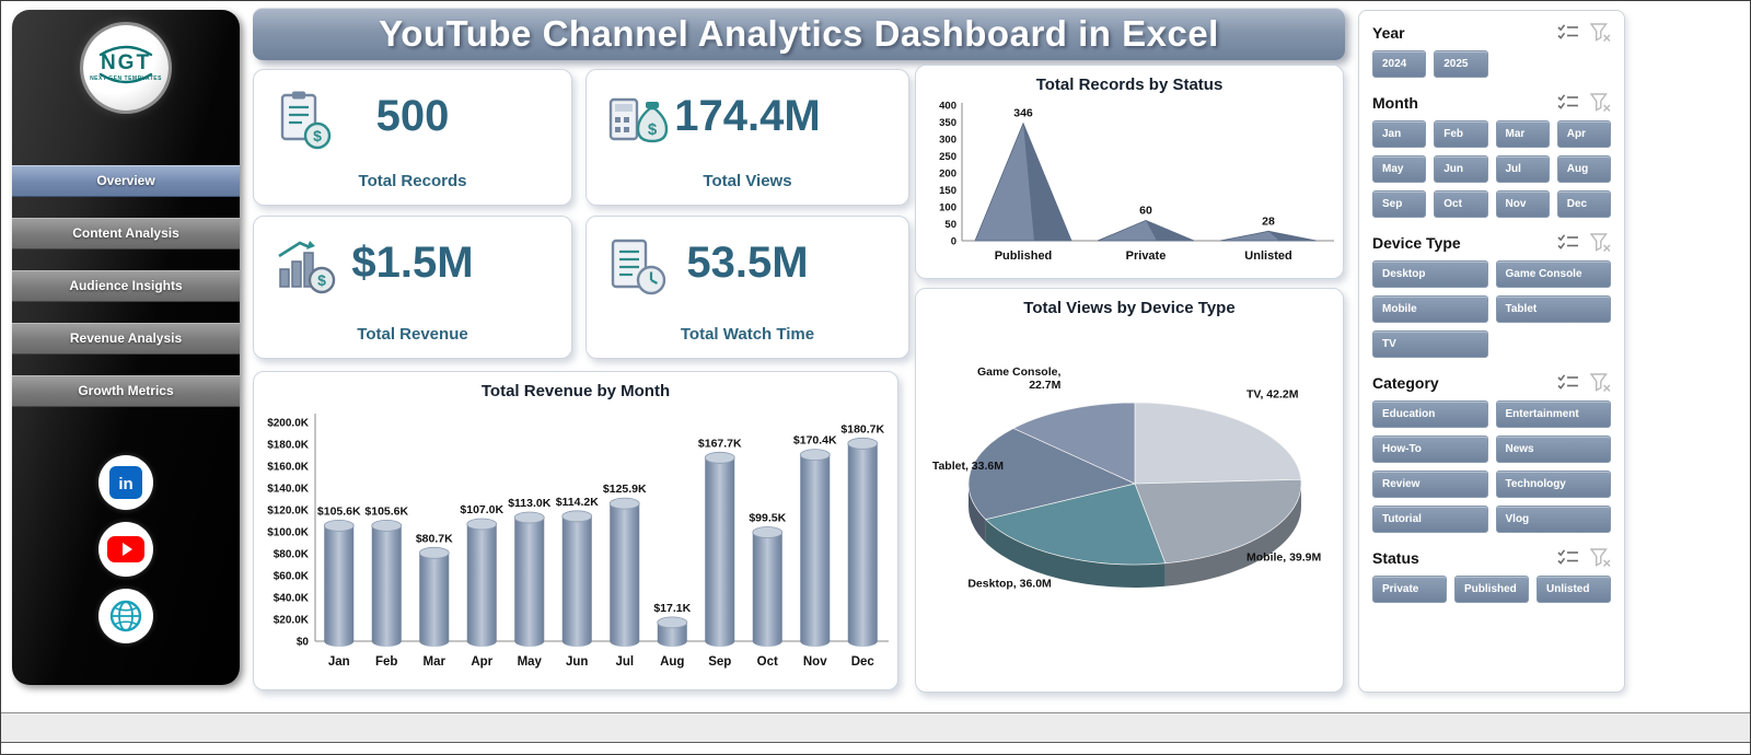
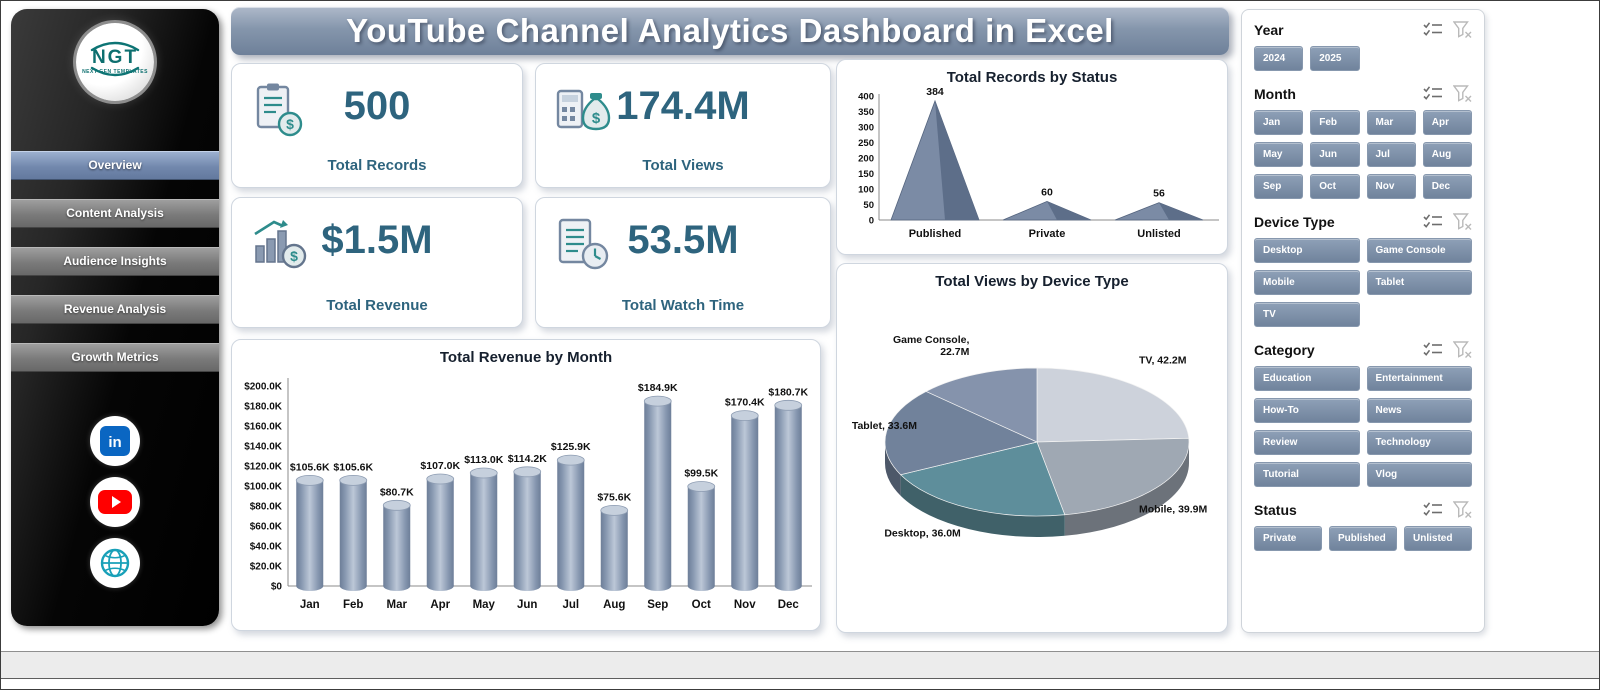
Total Records by Status/Published: 346 -> 384
Total Records by Status/Unlisted: 28 -> 56
Total Revenue by Month/Aug: $17.1K -> $75.6K
Total Revenue by Month/Sep: $167.7K -> $184.9K
